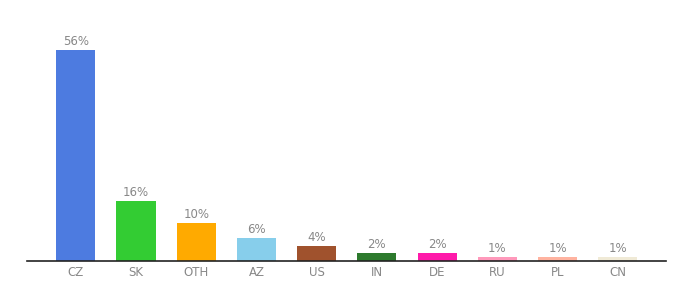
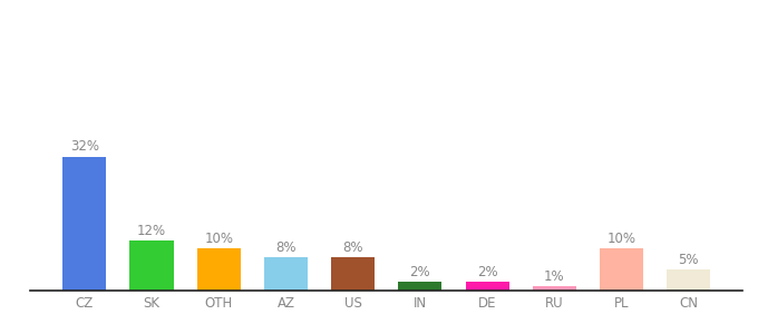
CZ: 56% -> 32%
SK: 16% -> 12%
AZ: 6% -> 8%
US: 4% -> 8%
PL: 1% -> 10%
CN: 1% -> 5%
